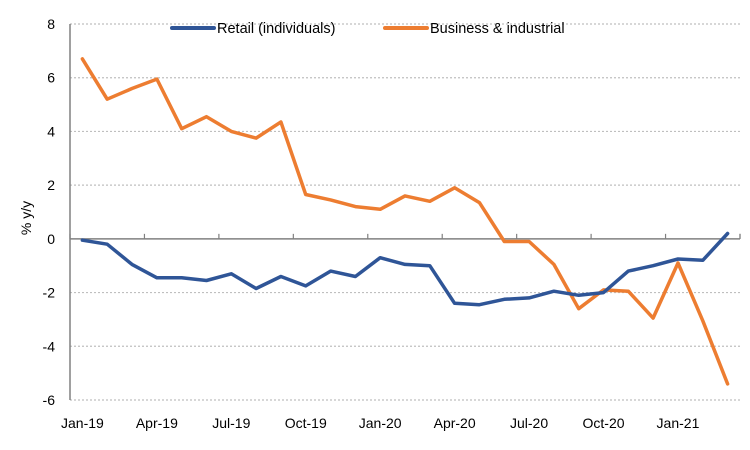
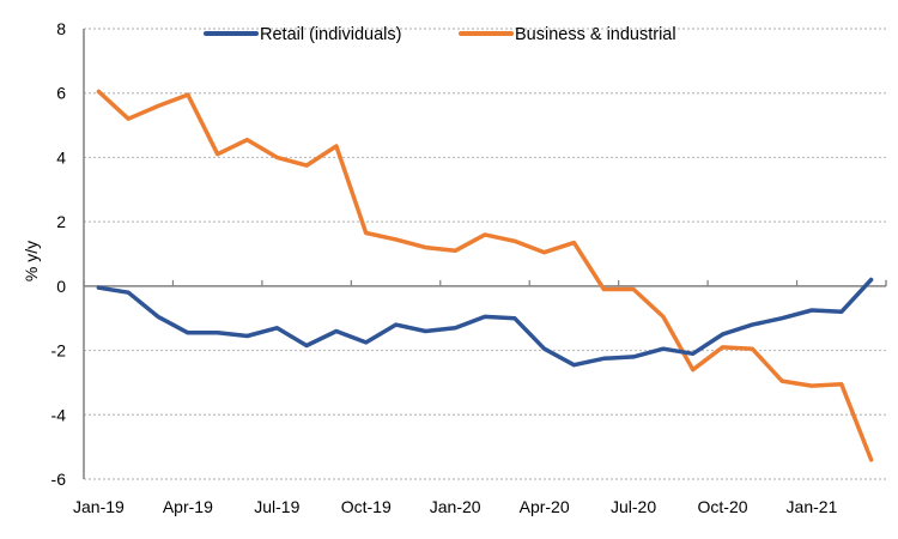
Business & industrial/Jan-19: 6.7 -> 6.0
Retail (individuals)/Jan-20: -0.7 -> -1.3
Retail (individuals)/Apr-20: -2.4 -> -1.9
Business & industrial/Apr-20: 1.9 -> 1.1
Retail (individuals)/Oct-20: -2.0 -> -1.5
Business & industrial/Jan-21: -0.9 -> -3.1
